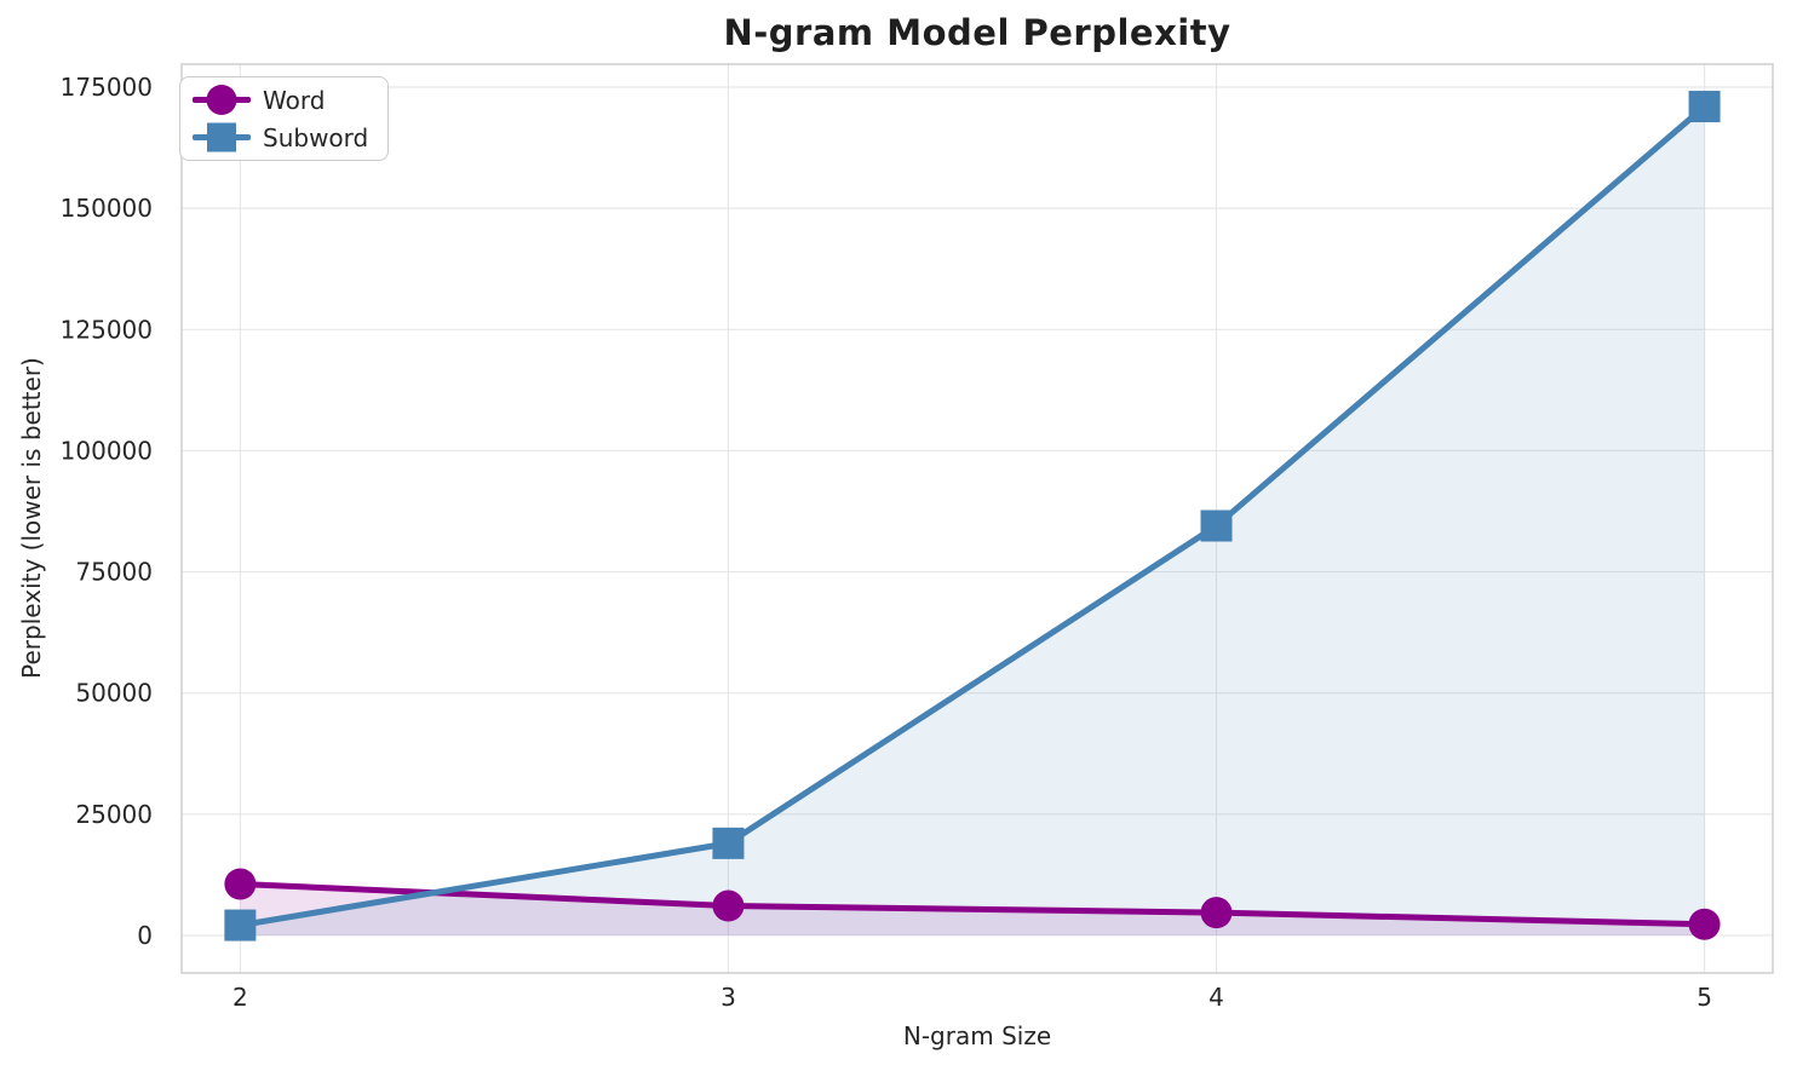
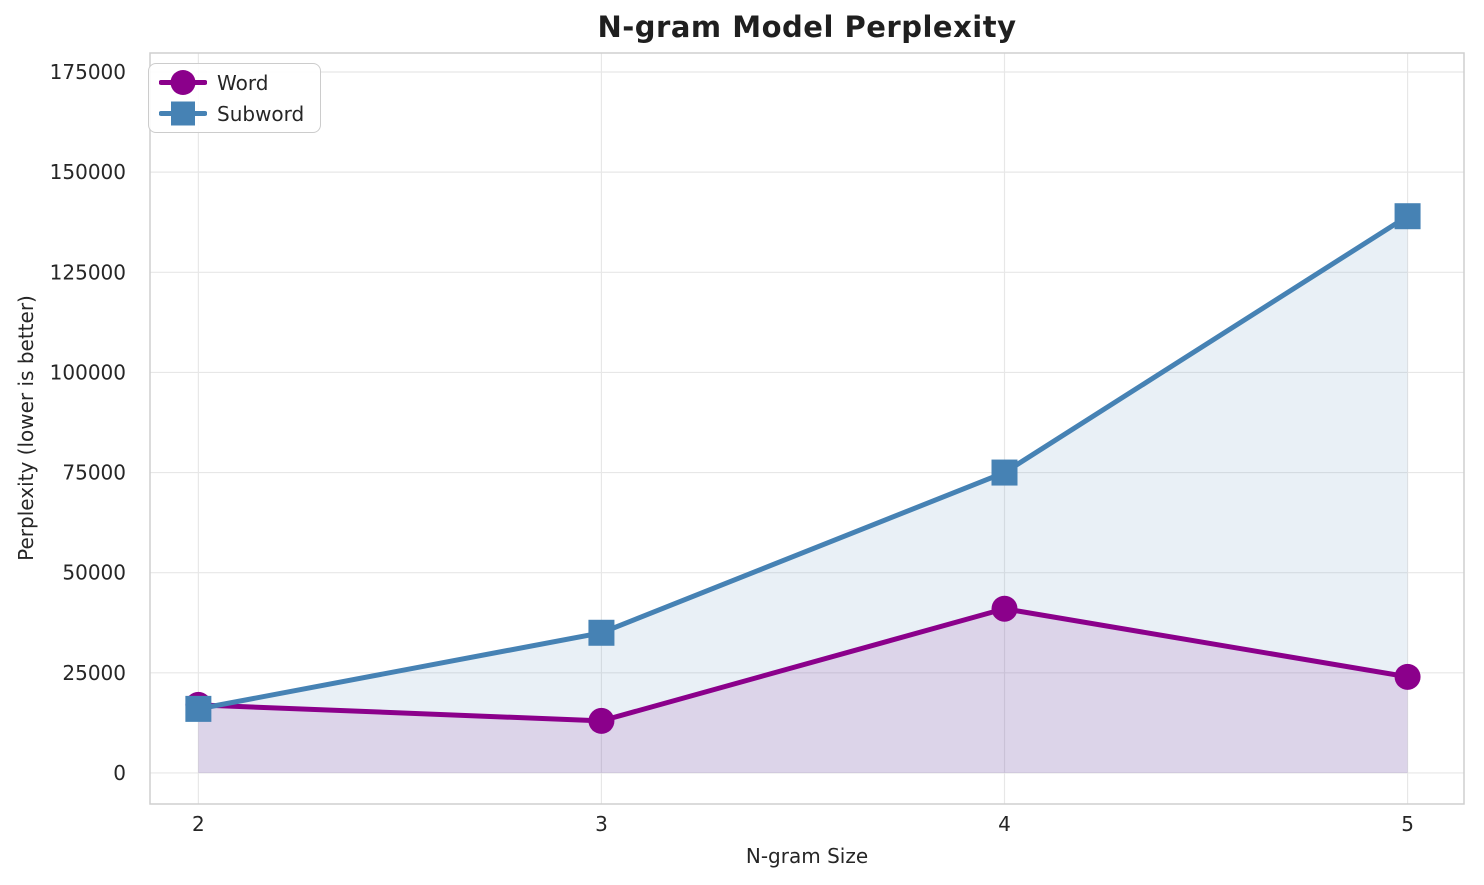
Word/2: 11000 -> 17000
Subword/2: 2000 -> 16000
Word/3: 6000 -> 13000
Subword/3: 19000 -> 35000
Word/4: 5000 -> 41000
Subword/4: 84000 -> 75000
Word/5: 2000 -> 24000
Subword/5: 171000 -> 139000
